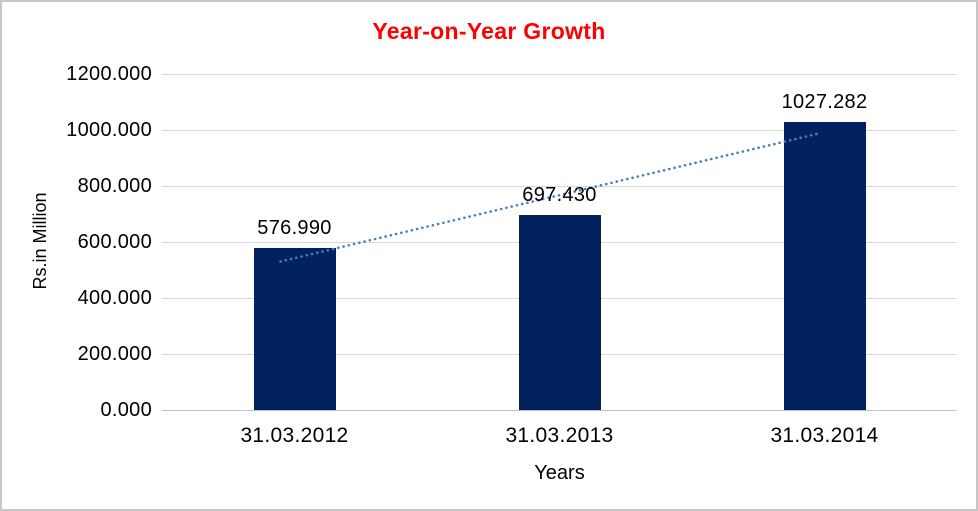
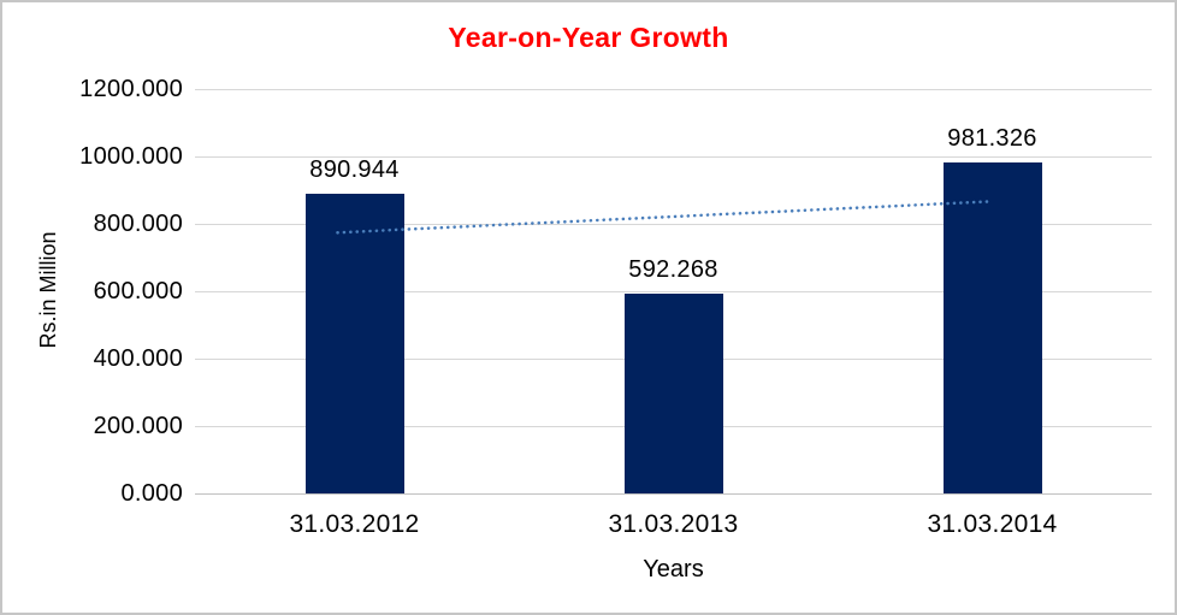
31.03.2012: 576.990 -> 890.944
31.03.2013: 697.430 -> 592.268
31.03.2014: 1027.282 -> 981.326
